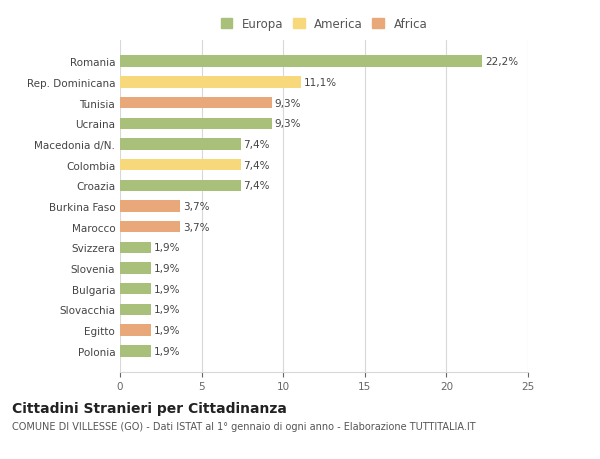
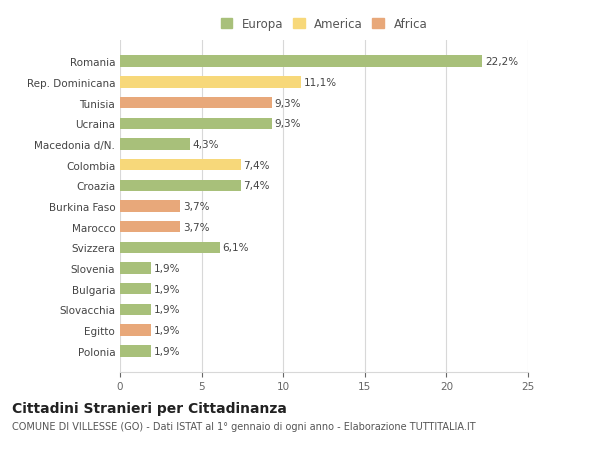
Macedonia d/N.: 7,4% -> 4,3%
Svizzera: 1,9% -> 6,1%
